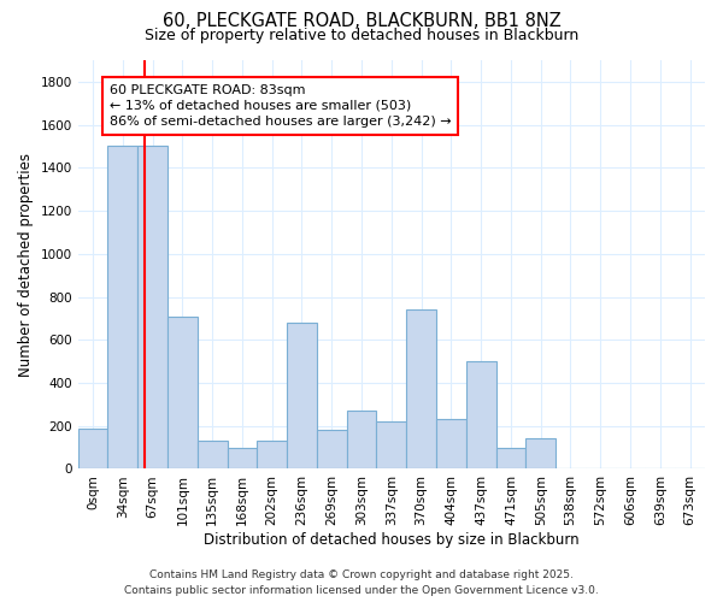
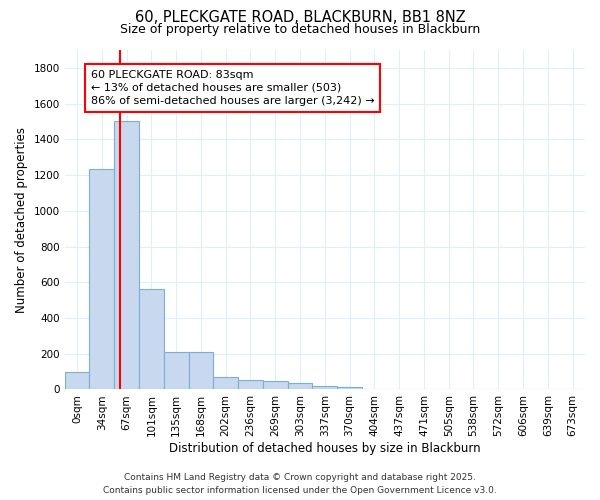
0sqm: 190 -> 100
34sqm: 1500 -> 1240
101sqm: 710 -> 560
135sqm: 130 -> 210
168sqm: 100 -> 210
202sqm: 130 -> 70
236sqm: 680 -> 60
269sqm: 180 -> 40
303sqm: 270 -> 40
337sqm: 220 -> 20
370sqm: 740 -> 20
404sqm: 230 -> 0
437sqm: 500 -> 0
471sqm: 100 -> 0
505sqm: 140 -> 0
